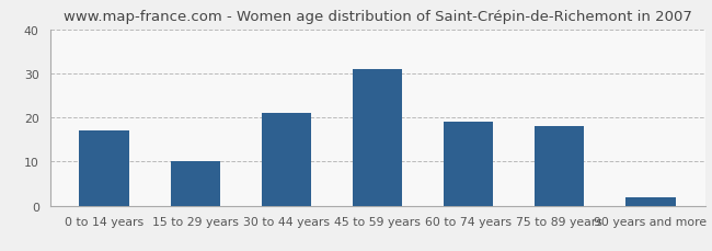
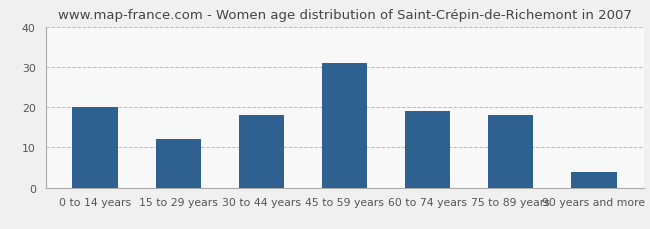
0 to 14 years: 17 -> 20
15 to 29 years: 10 -> 12
30 to 44 years: 21 -> 18
90 years and more: 2 -> 4
